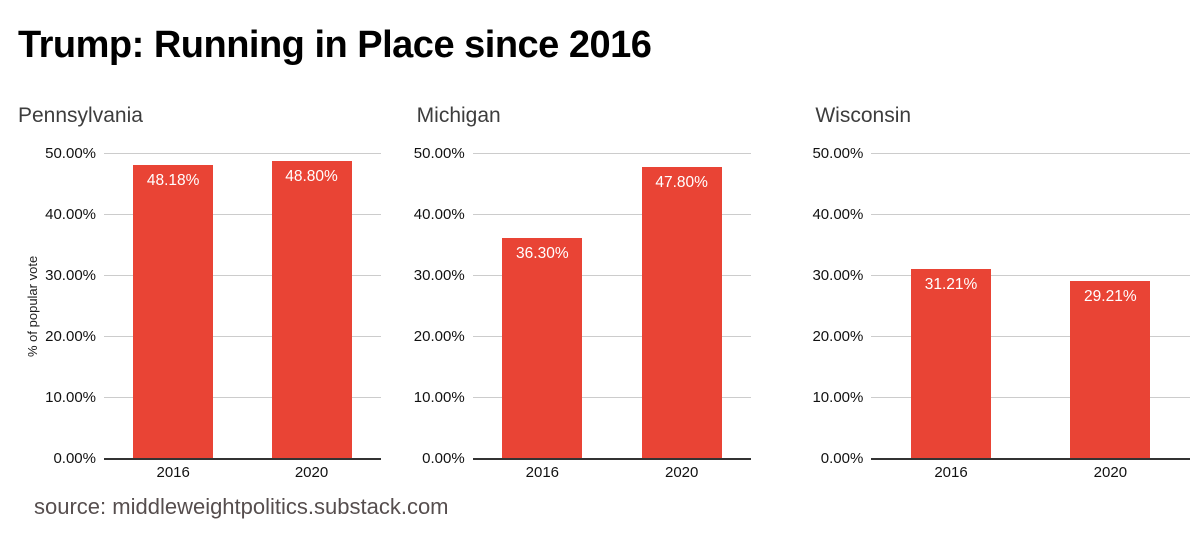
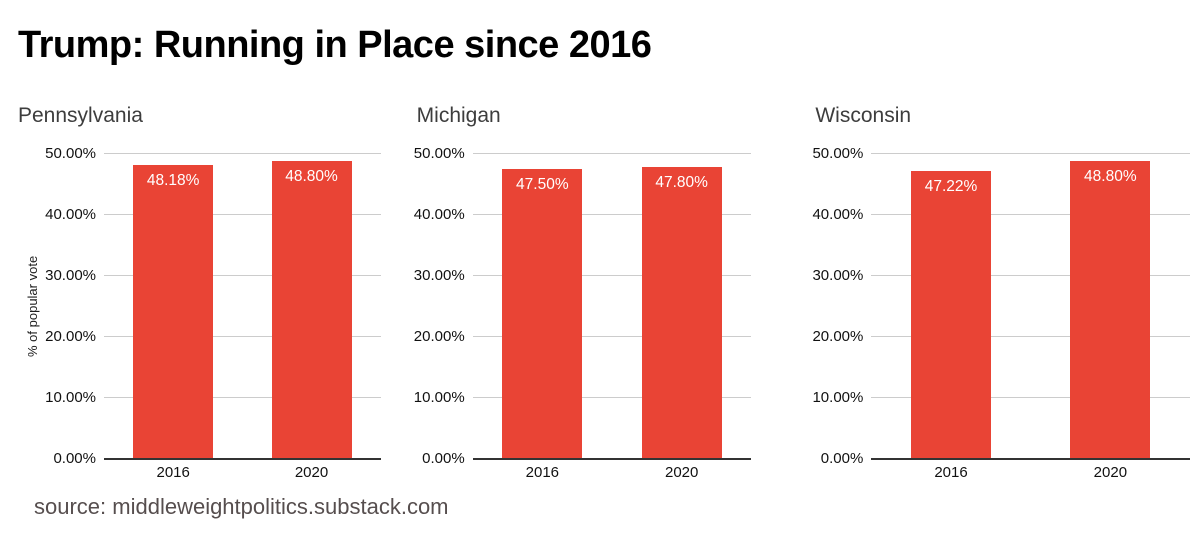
Michigan/2016: 36.30% -> 47.50%
Wisconsin/2016: 31.21% -> 47.22%
Wisconsin/2020: 29.21% -> 48.80%
